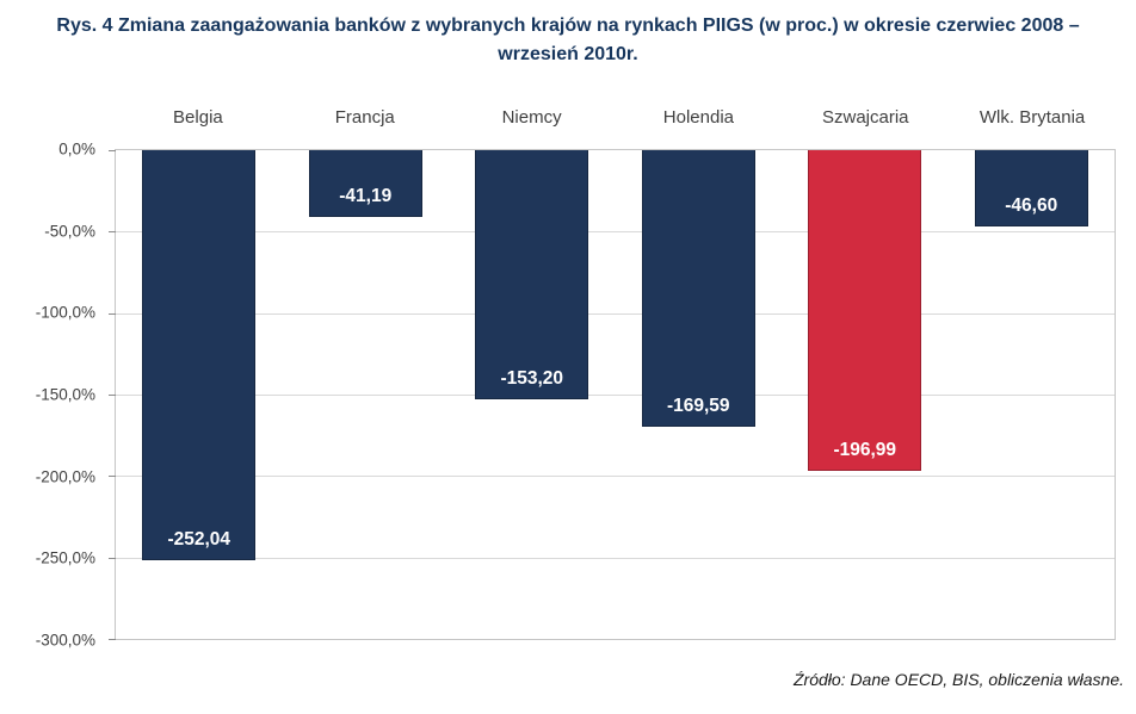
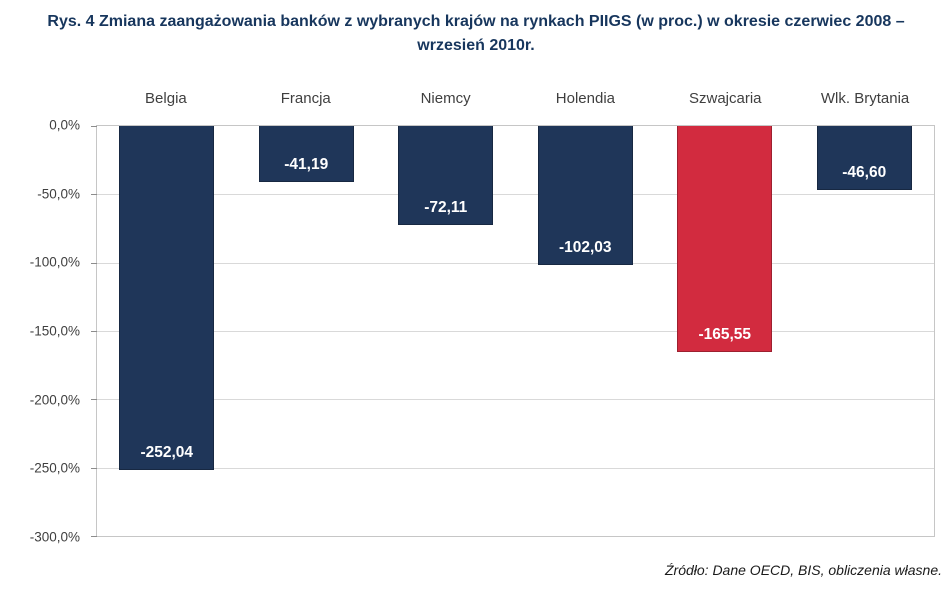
Niemcy: -153,20 -> -72,11
Holendia: -169,59 -> -102,03
Szwajcaria: -196,99 -> -165,55
